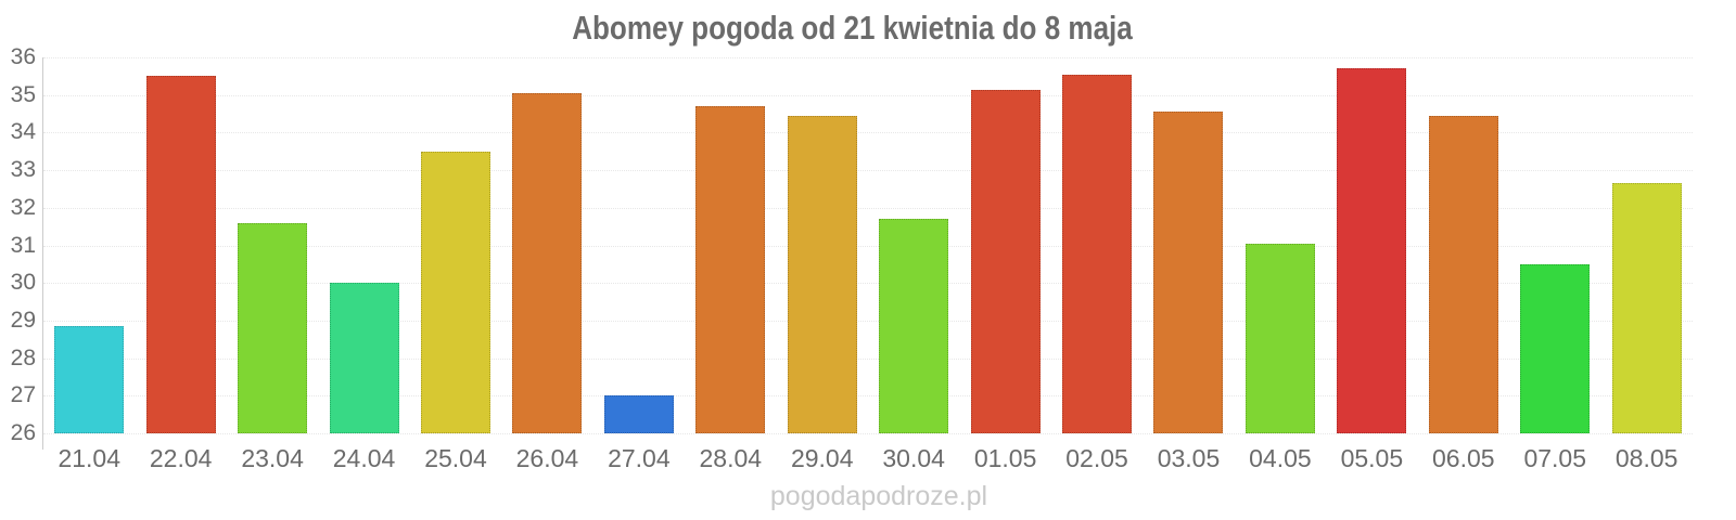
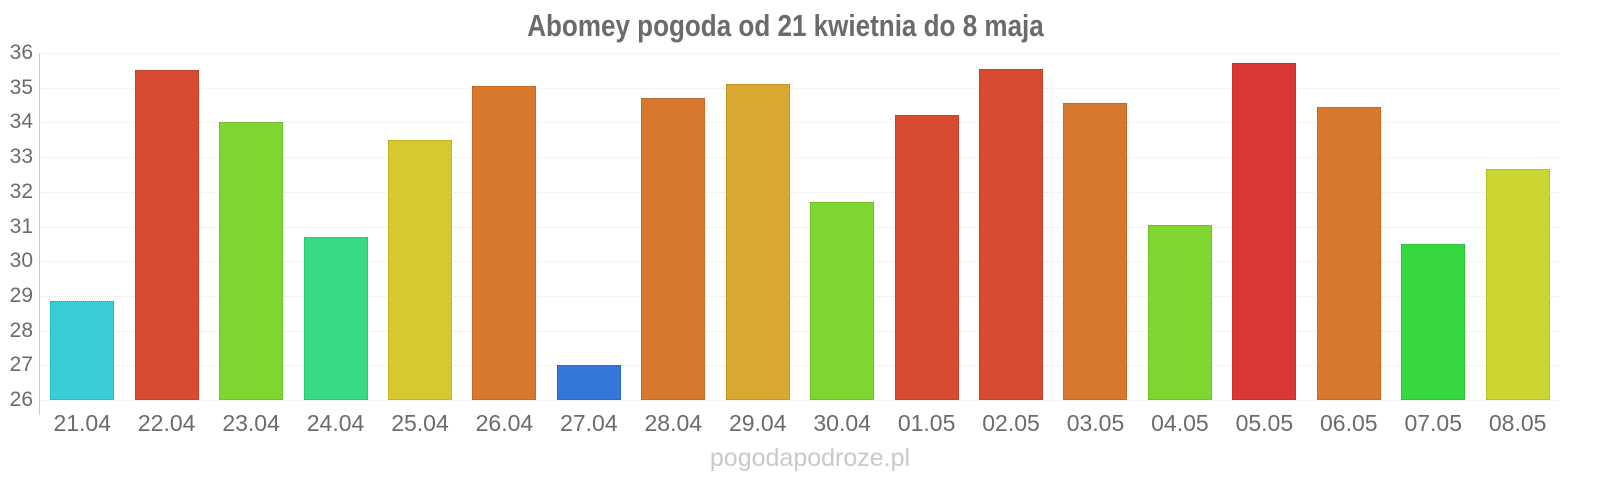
23.04: 31.6 -> 34.0
24.04: 30.0 -> 30.7
29.04: 34.5 -> 35.1
01.05: 35.1 -> 34.2
